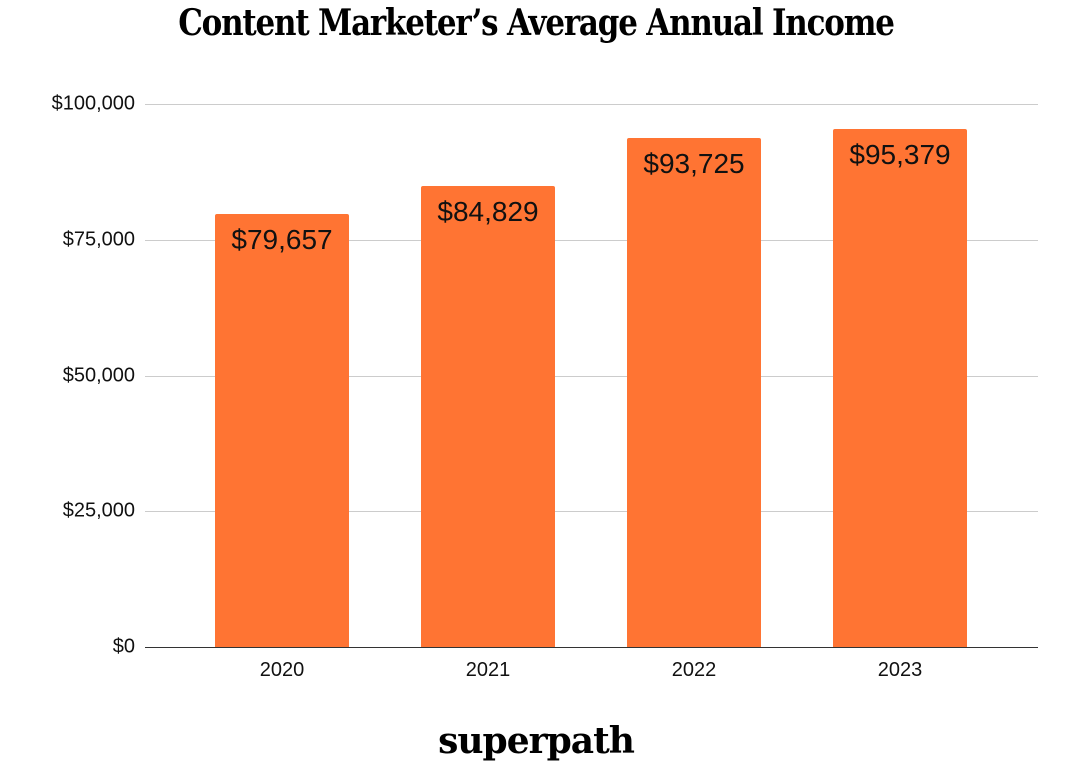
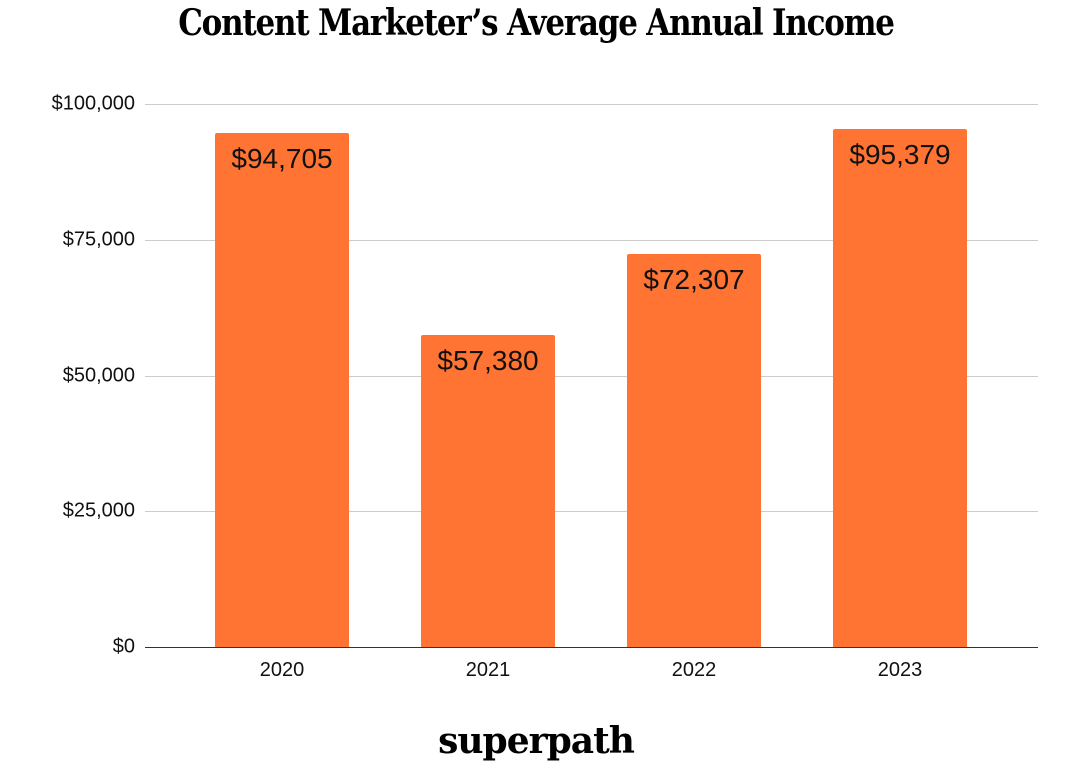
2020: $79,657 -> $94,705
2021: $84,829 -> $57,380
2022: $93,725 -> $72,307
